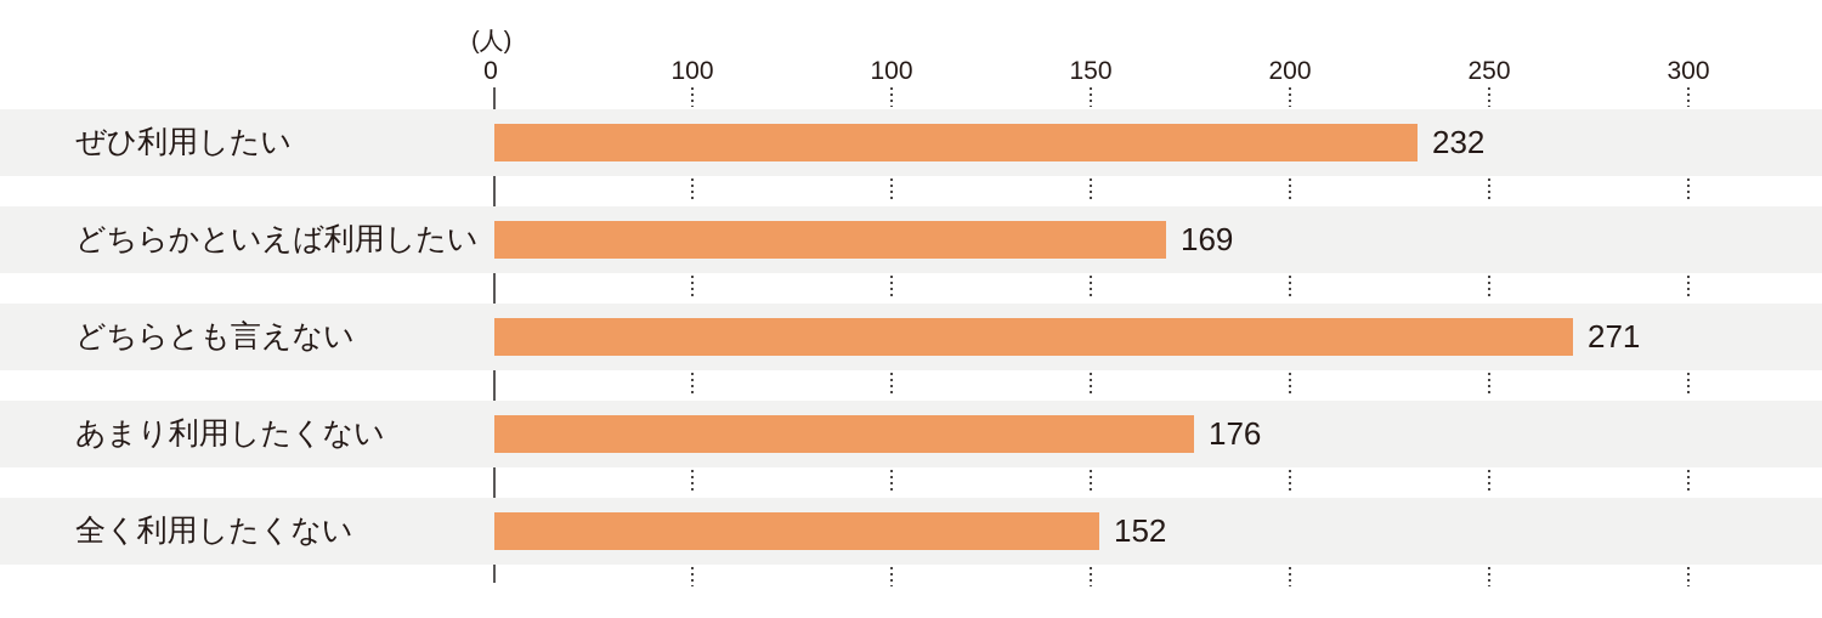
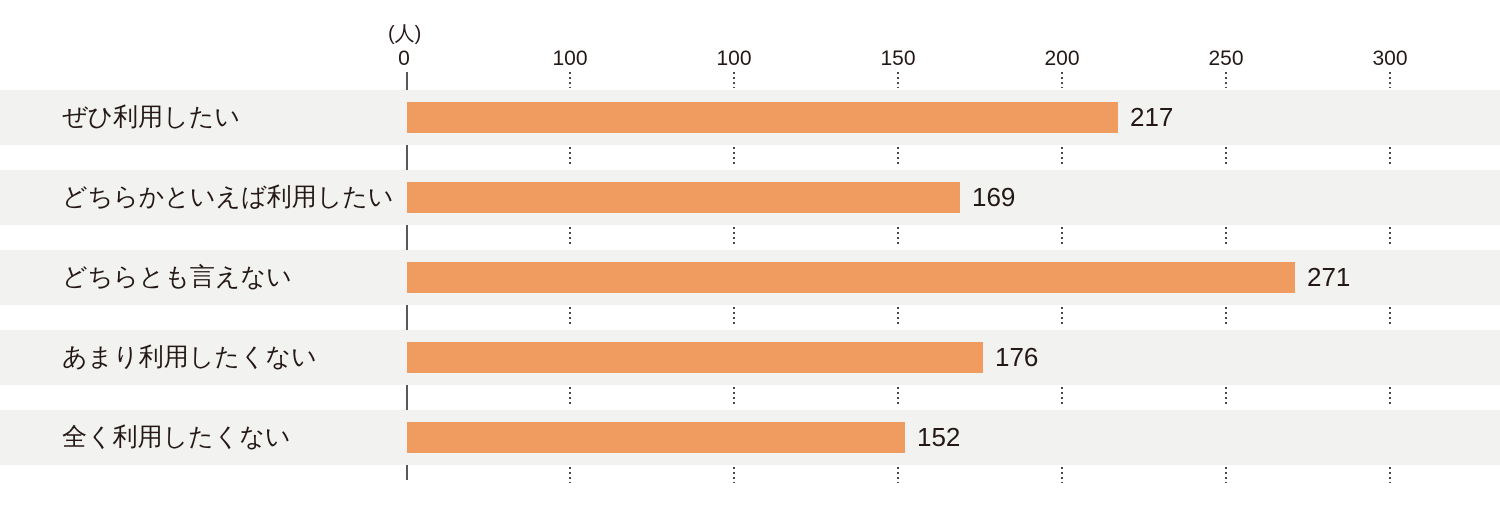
ぜひ利用したい: 232 -> 217
